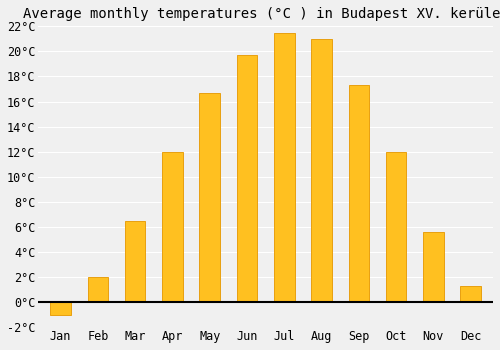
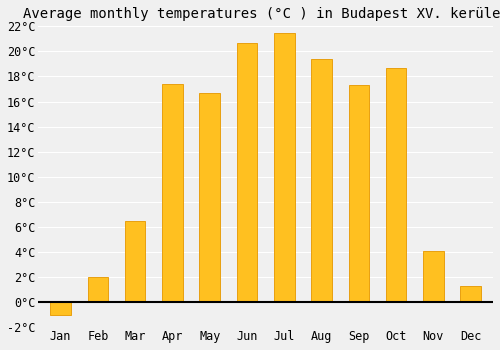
Apr: 12.0°C -> 17.4°C
Jun: 19.7°C -> 20.7°C
Aug: 21.0°C -> 19.4°C
Oct: 12.0°C -> 18.7°C
Nov: 5.6°C -> 4.1°C
